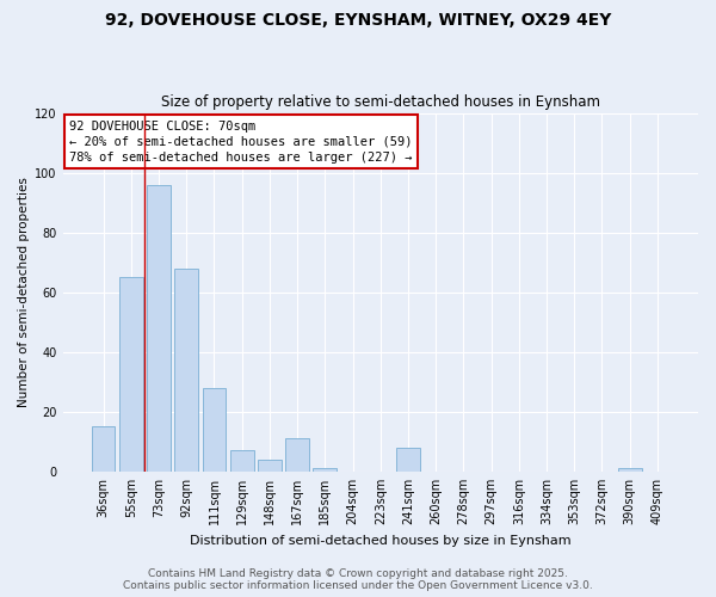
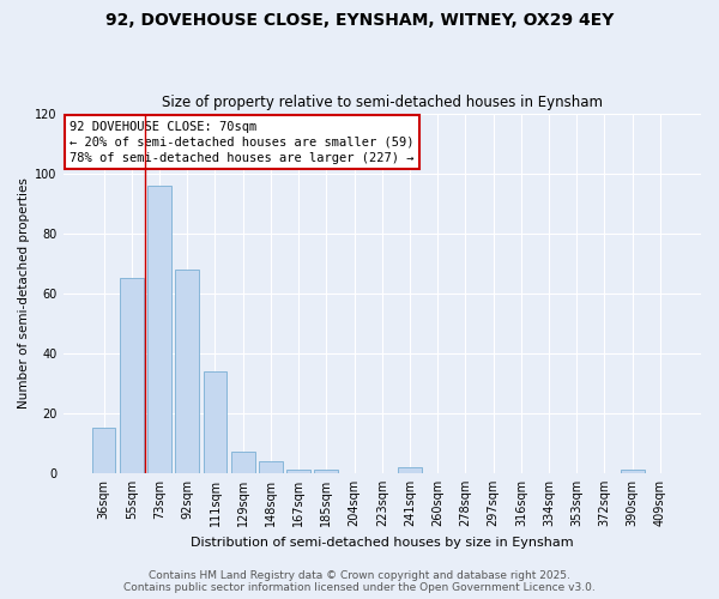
111sqm: 28 -> 34
167sqm: 11 -> 1
241sqm: 8 -> 2
